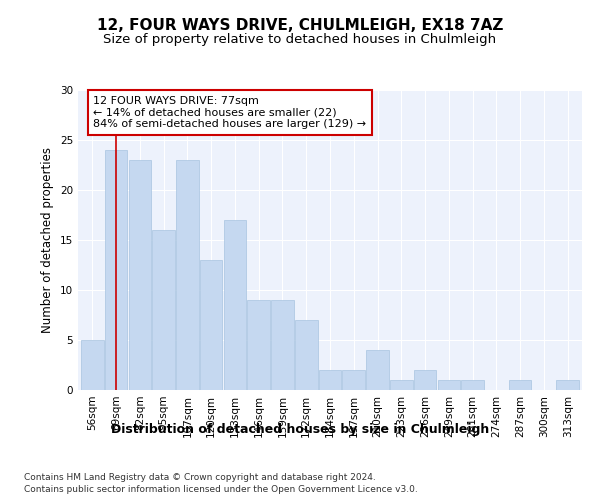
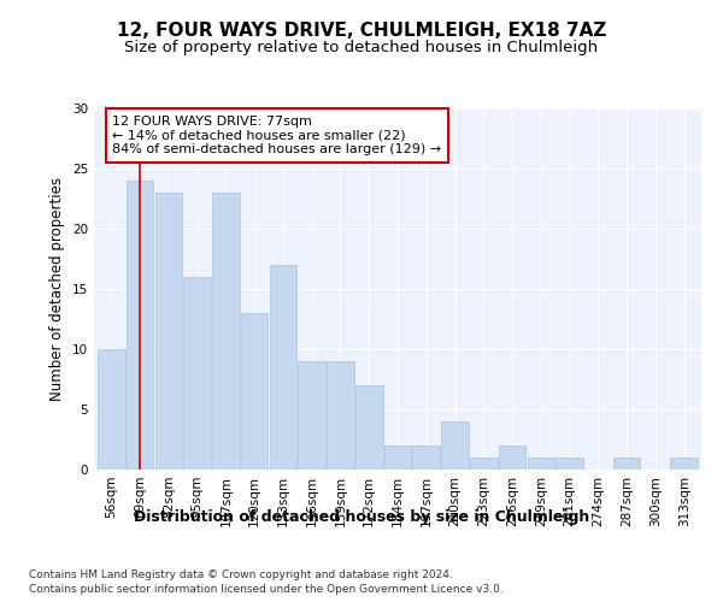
56sqm: 5 -> 10
